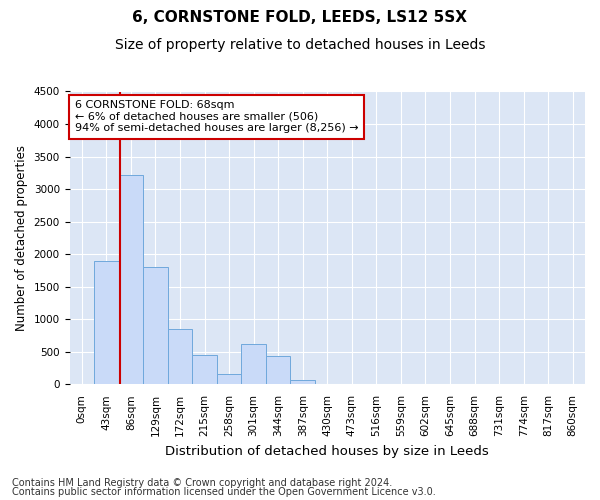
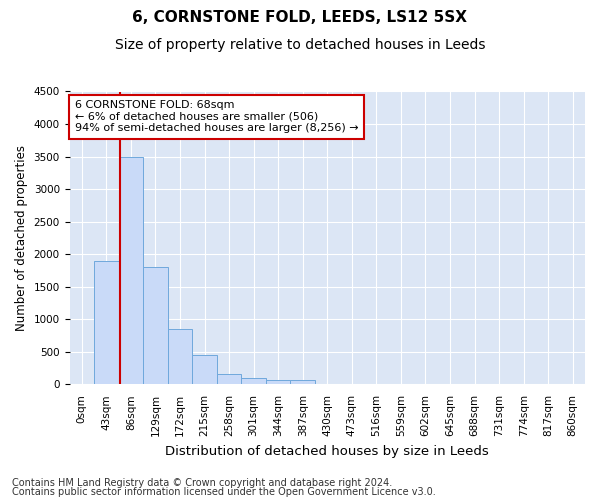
86sqm: 3220 -> 3500
301sqm: 620 -> 90
344sqm: 440 -> 70
